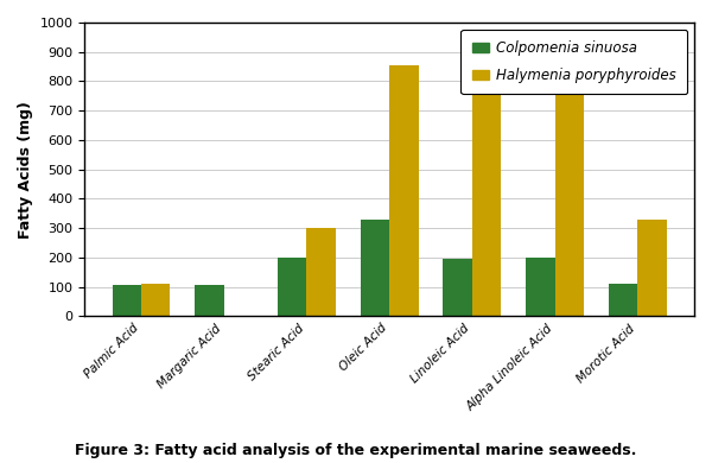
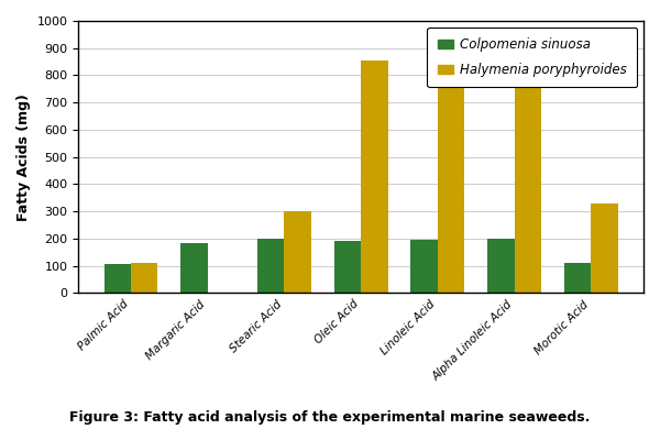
Colpomenia sinuosa/Margaric Acid: 105 -> 185
Colpomenia sinuosa/Oleic Acid: 330 -> 190
